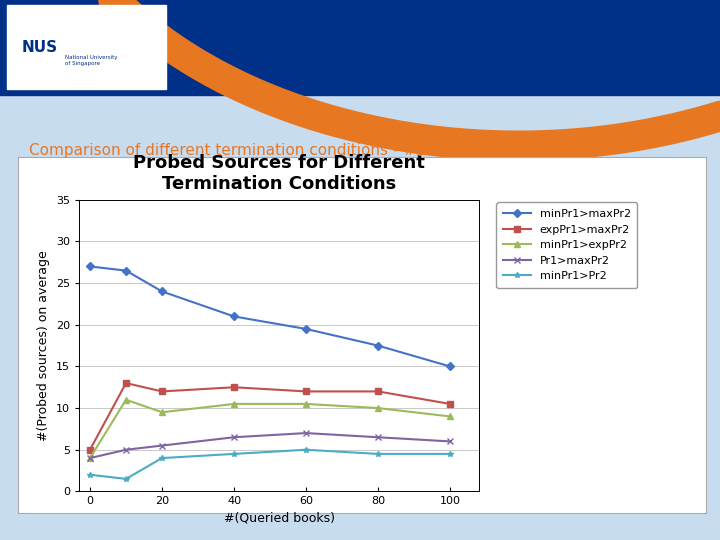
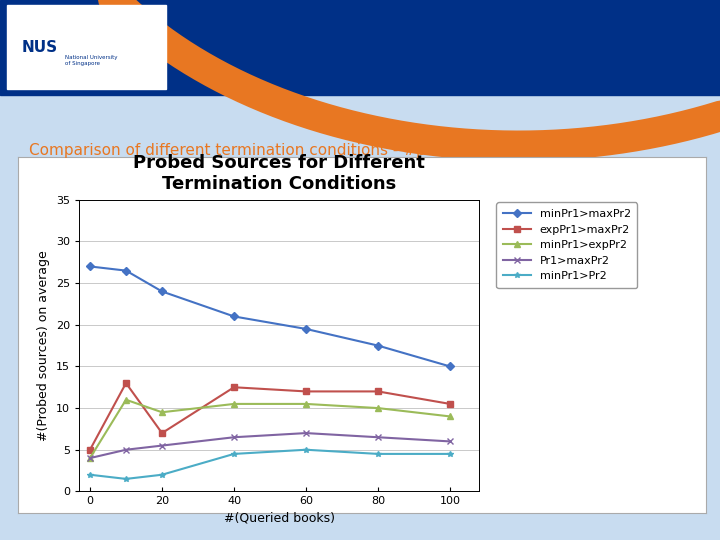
Probed Sources for Different Termination Conditions/expPr1>maxPr2/20: 12.0 -> 7.0
Probed Sources for Different Termination Conditions/minPr1>Pr2/20: 4.0 -> 2.0
